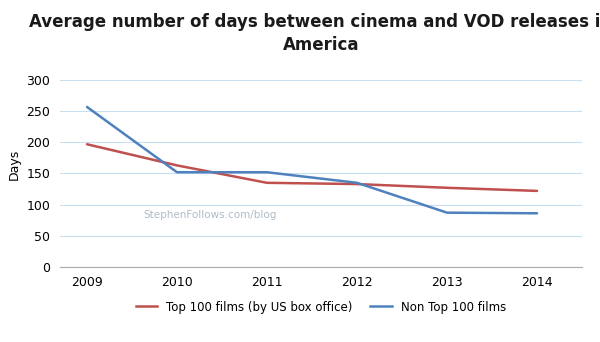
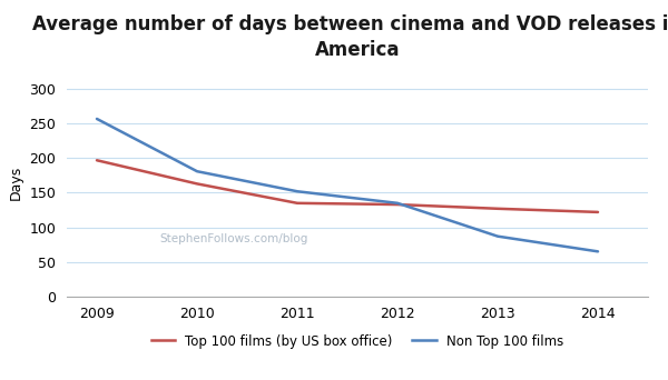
Non Top 100 films/2010: 152 -> 181
Non Top 100 films/2014: 86 -> 65
